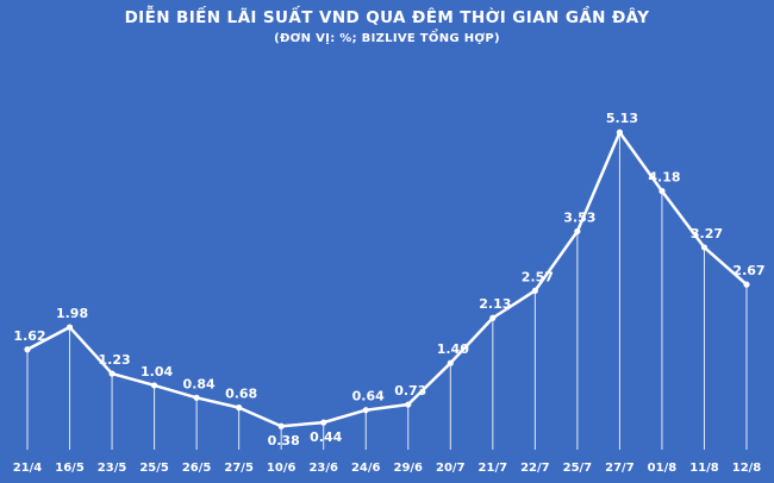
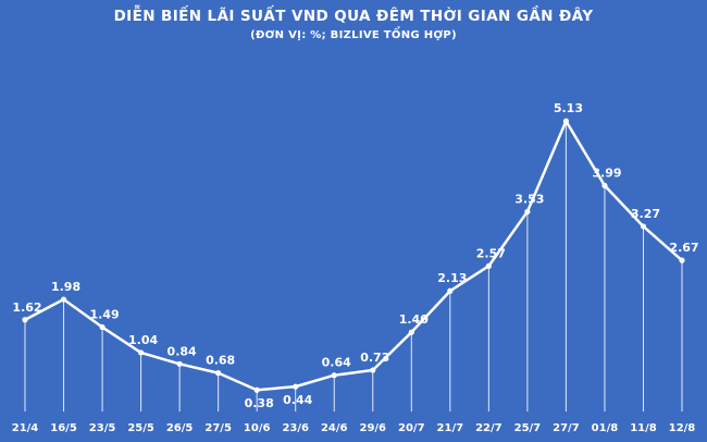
23/5: 1.23 -> 1.49
01/8: 4.18 -> 3.99
